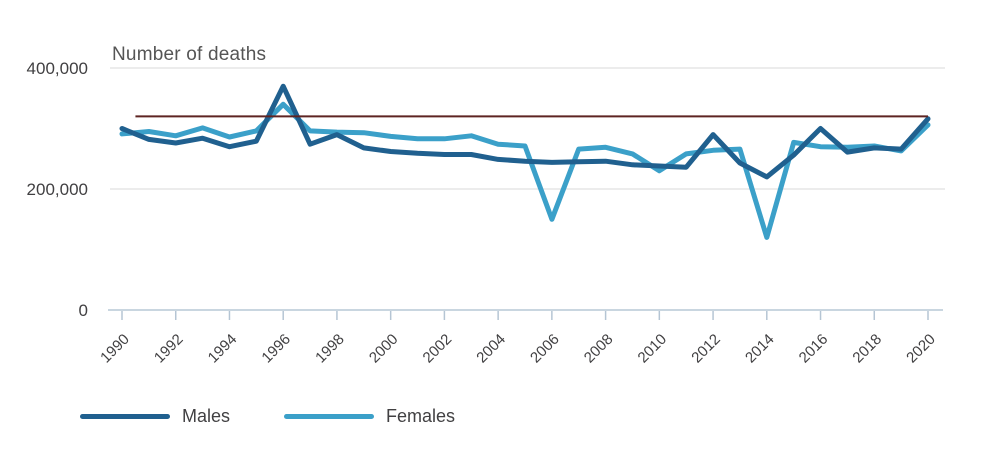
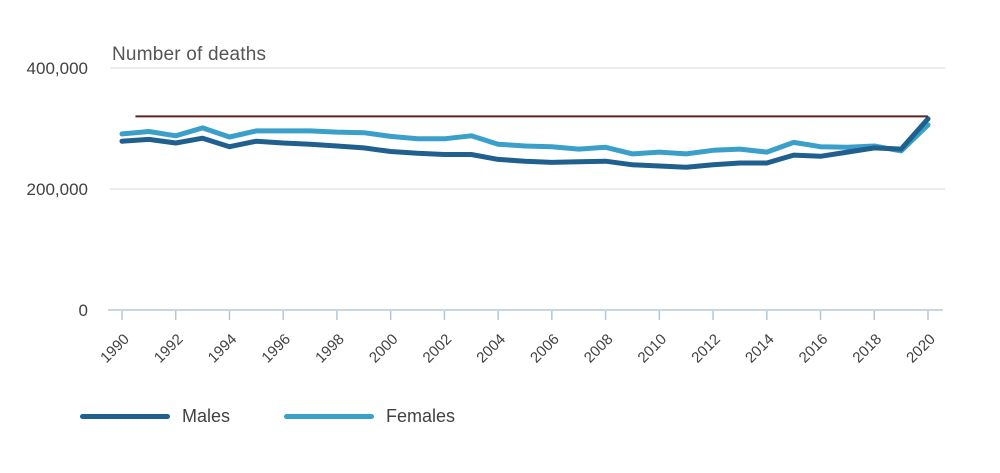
Males/1990: 300000 -> 280000
Males/1996: 370000 -> 280000
Females/1996: 340000 -> 300000
Males/1998: 290000 -> 270000
Females/2006: 150000 -> 270000
Females/2010: 230000 -> 260000
Males/2012: 290000 -> 240000
Males/2014: 220000 -> 240000
Females/2014: 120000 -> 260000
Males/2016: 300000 -> 250000
